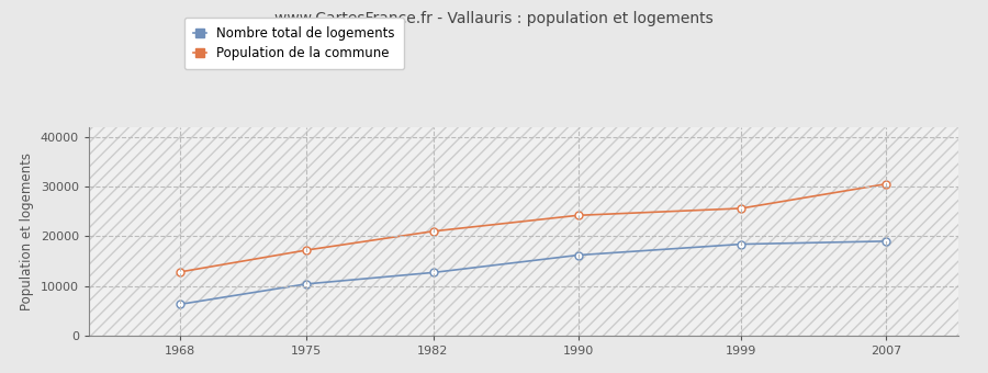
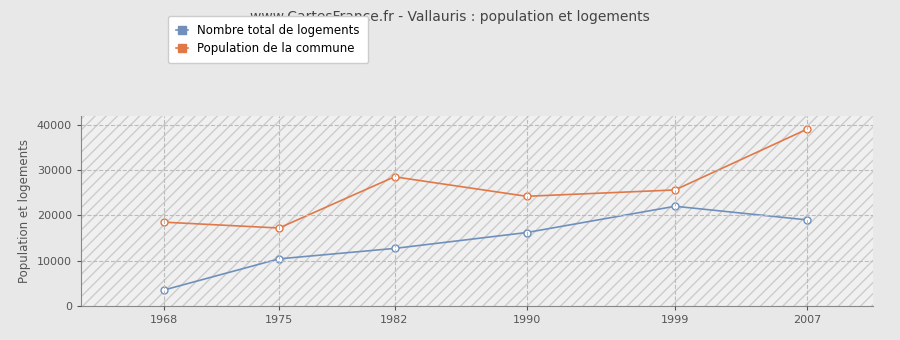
Nombre total de logements/1968: 6300 -> 3500
Population de la commune/1968: 12800 -> 18500
Population de la commune/1982: 21000 -> 28500
Nombre total de logements/1999: 18400 -> 22000
Population de la commune/2007: 30500 -> 39000
